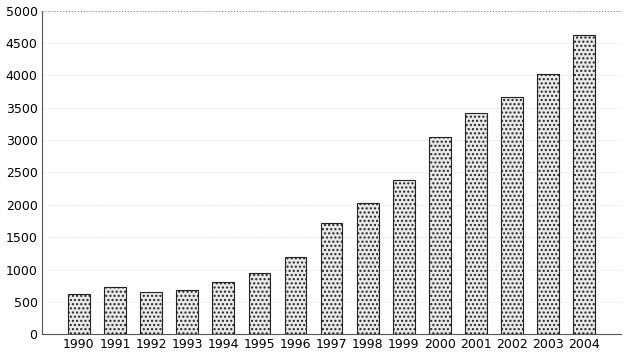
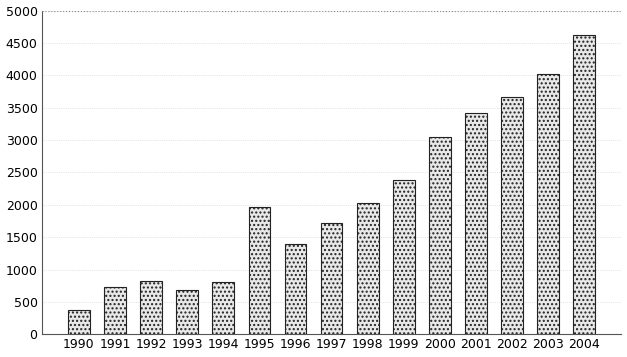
1990: 620 -> 380
1992: 650 -> 820
1995: 950 -> 1960
1996: 1200 -> 1400
